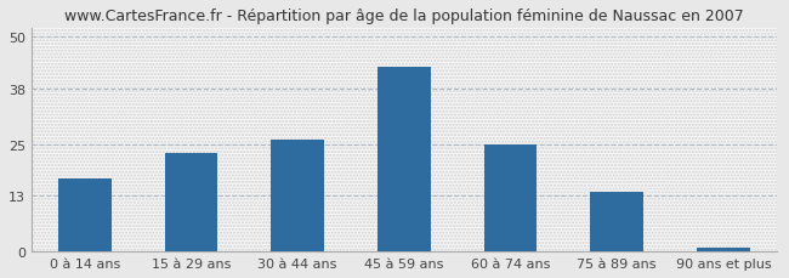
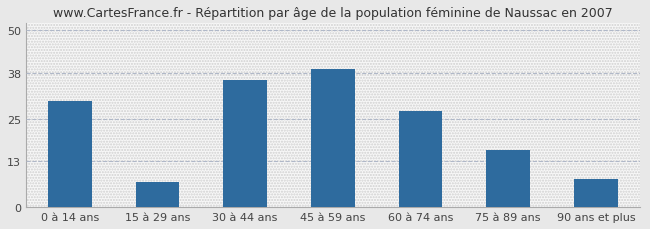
0 à 14 ans: 17 -> 30
15 à 29 ans: 23 -> 7
30 à 44 ans: 26 -> 36
45 à 59 ans: 43 -> 39
60 à 74 ans: 25 -> 27
75 à 89 ans: 14 -> 16
90 ans et plus: 1 -> 8
